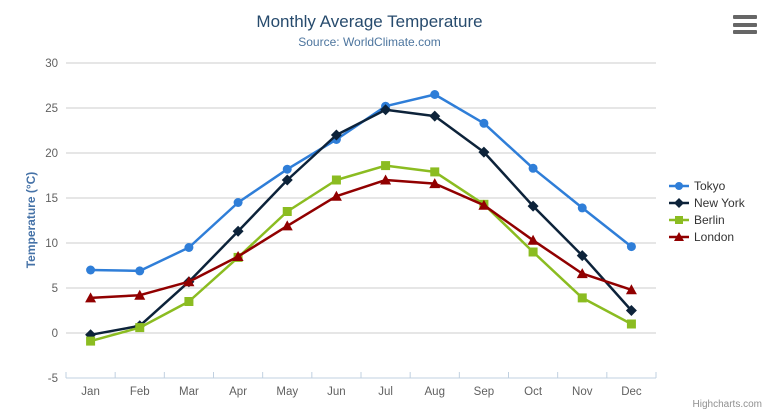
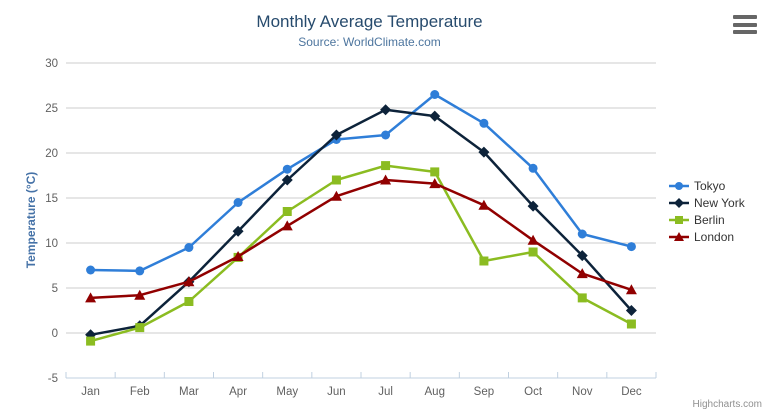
Tokyo/Jul: 25 -> 22
Berlin/Sep: 14 -> 8
Tokyo/Nov: 14 -> 11
